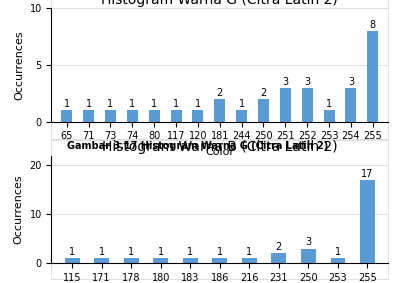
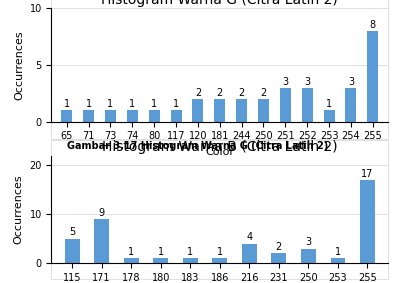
120: 1 -> 2
244: 1 -> 2
115: 1 -> 5
171: 1 -> 9
216: 1 -> 4
